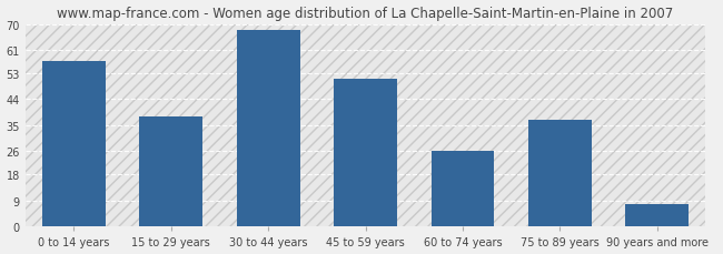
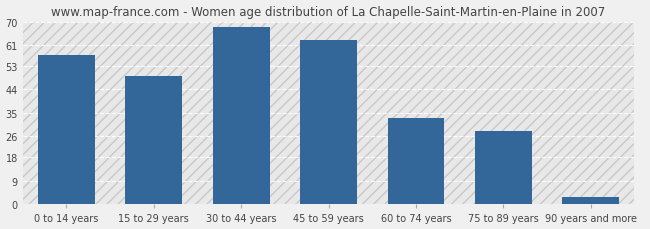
15 to 29 years: 38 -> 49
45 to 59 years: 51 -> 63
60 to 74 years: 26 -> 33
75 to 89 years: 37 -> 28
90 years and more: 8 -> 3
